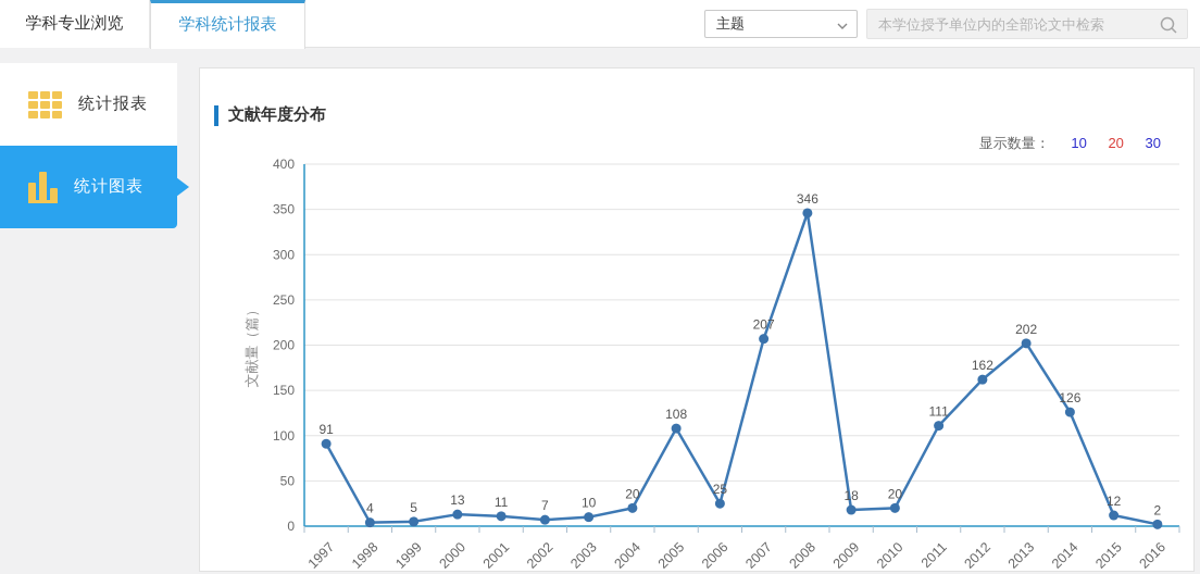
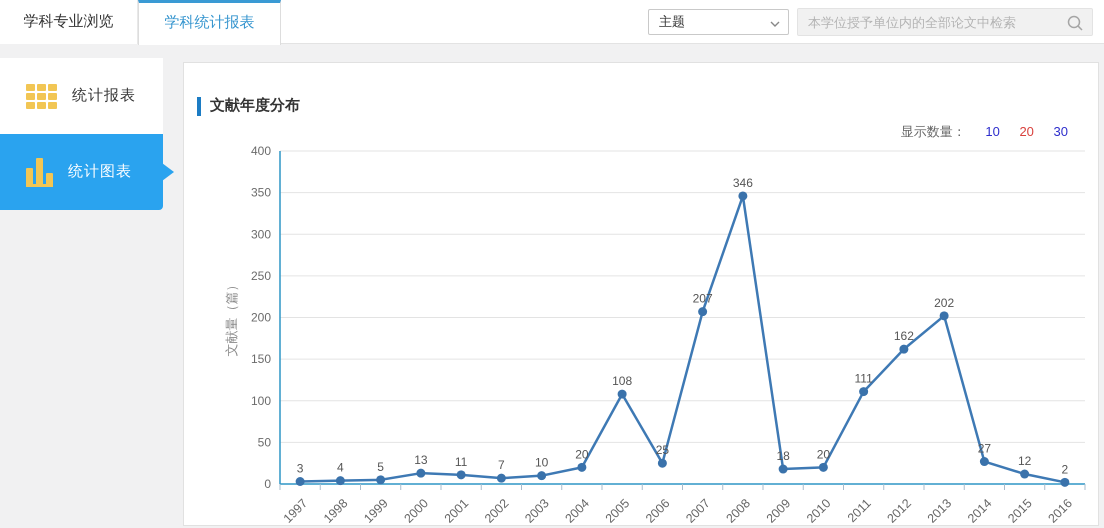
1997: 91 -> 3
2014: 126 -> 27
